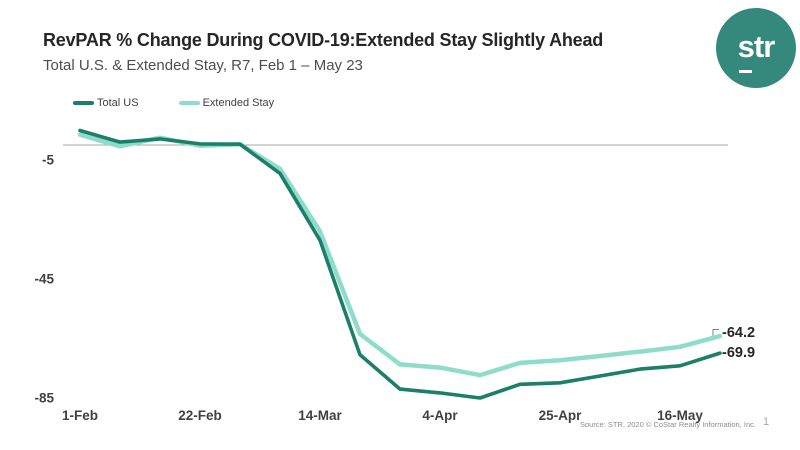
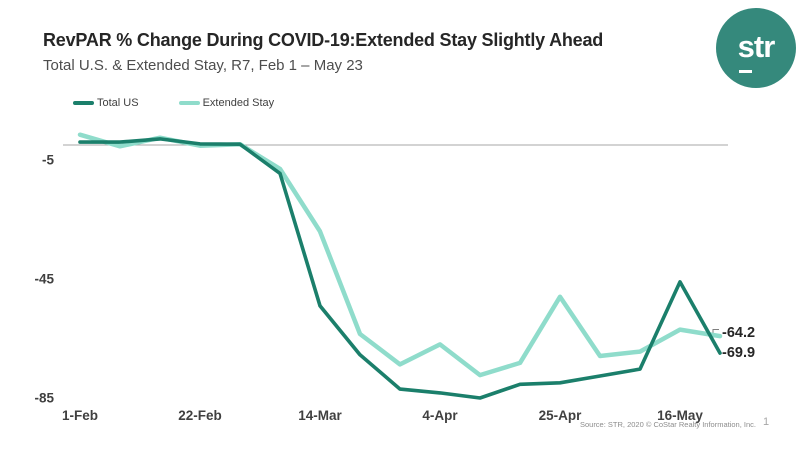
Total US/1-Feb: 5 -> 1
Total US/14-Mar: -32 -> -54
Extended Stay/4-Apr: -75 -> -67
Extended Stay/25-Apr: -72 -> -51
Total US/16-May: -74 -> -46
Extended Stay/16-May: -68 -> -62
